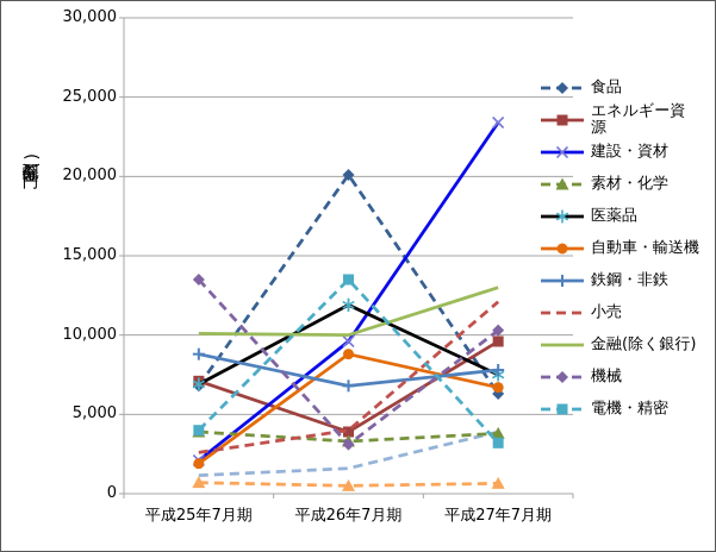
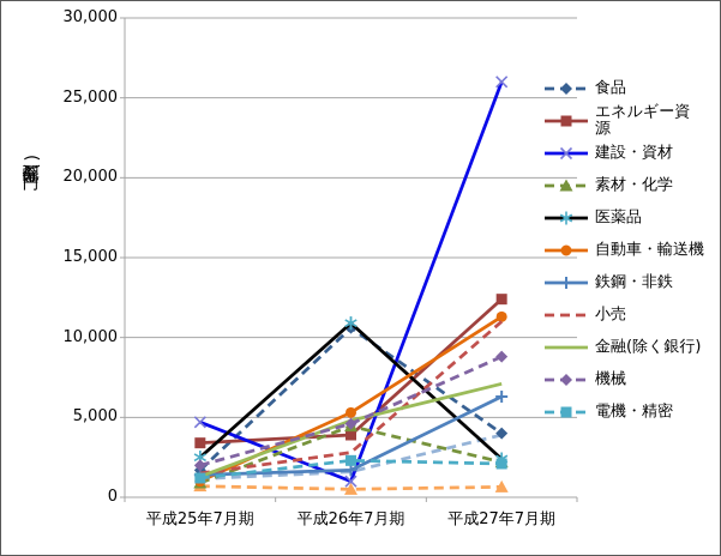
食品/平成25年7月期: 6800 -> 1700
エネルギー資源/平成25年7月期: 7100 -> 3400
建設・資材/平成25年7月期: 2100 -> 4700
素材・化学/平成25年7月期: 3900 -> 900
医薬品/平成25年7月期: 6900 -> 2500
自動車・輸送機/平成25年7月期: 1900 -> 1000
鉄鋼・非鉄/平成25年7月期: 8800 -> 1400
小売/平成25年7月期: 2600 -> 1500
金融(除く銀行)/平成25年7月期: 10100 -> 1300
機械/平成25年7月期: 13500 -> 2000
電機・精密/平成25年7月期: 4000 -> 1200
食品/平成26年7月期: 20100 -> 10600
建設・資材/平成26年7月期: 9600 -> 1000
素材・化学/平成26年7月期: 3300 -> 4400
医薬品/平成26年7月期: 11900 -> 10900
自動車・輸送機/平成26年7月期: 8800 -> 5300
鉄鋼・非鉄/平成26年7月期: 6800 -> 1700
小売/平成26年7月期: 4000 -> 2800
金融(除く銀行)/平成26年7月期: 10000 -> 4800
機械/平成26年7月期: 3100 -> 4600
電機・精密/平成26年7月期: 13500 -> 2300
食品/平成27年7月期: 6300 -> 4000
エネルギー資源/平成27年7月期: 9600 -> 12400
建設・資材/平成27年7月期: 23400 -> 26000
素材・化学/平成27年7月期: 3800 -> 2200
医薬品/平成27年7月期: 7500 -> 2400
自動車・輸送機/平成27年7月期: 6700 -> 11300
鉄鋼・非鉄/平成27年7月期: 7800 -> 6300
小売/平成27年7月期: 12100 -> 11000
金融(除く銀行)/平成27年7月期: 13000 -> 7100
機械/平成27年7月期: 10300 -> 8800
電機・精密/平成27年7月期: 3200 -> 2100
